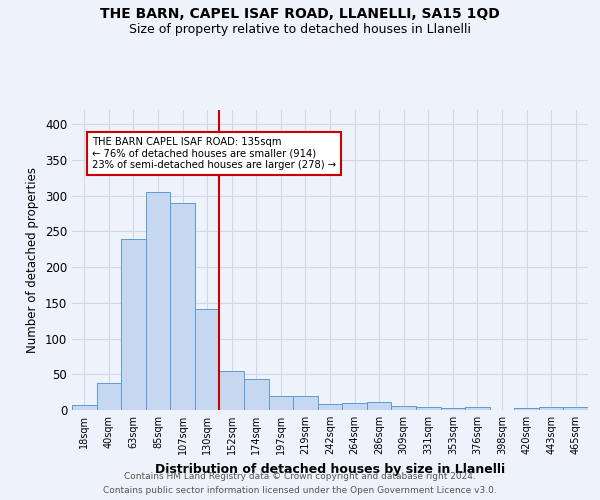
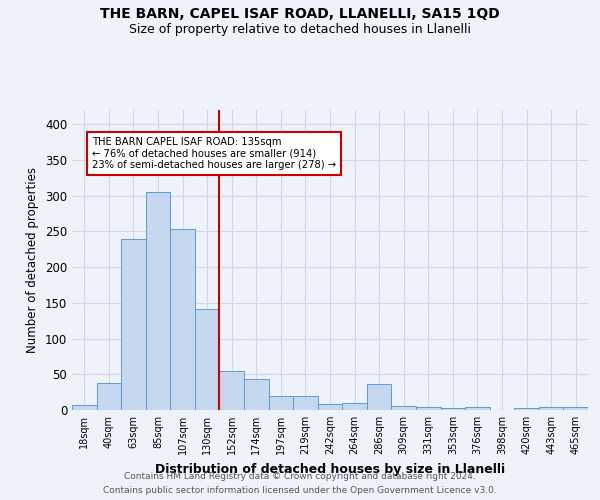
107sqm: 290 -> 254
286sqm: 11 -> 36
